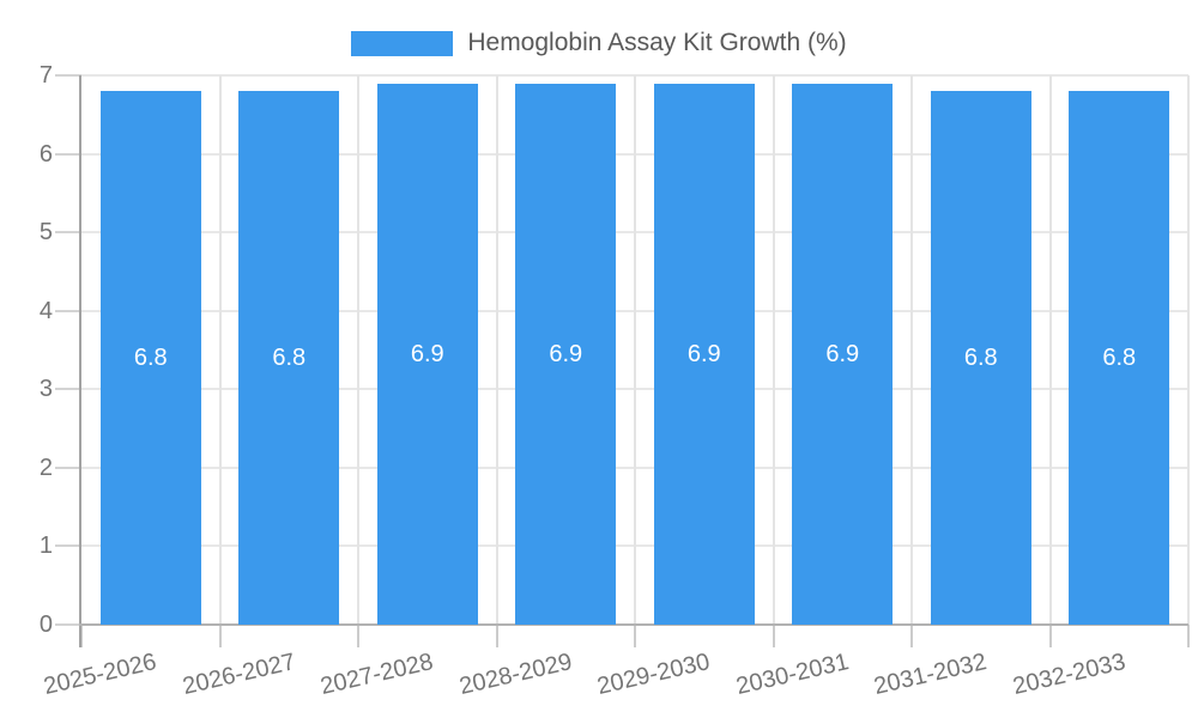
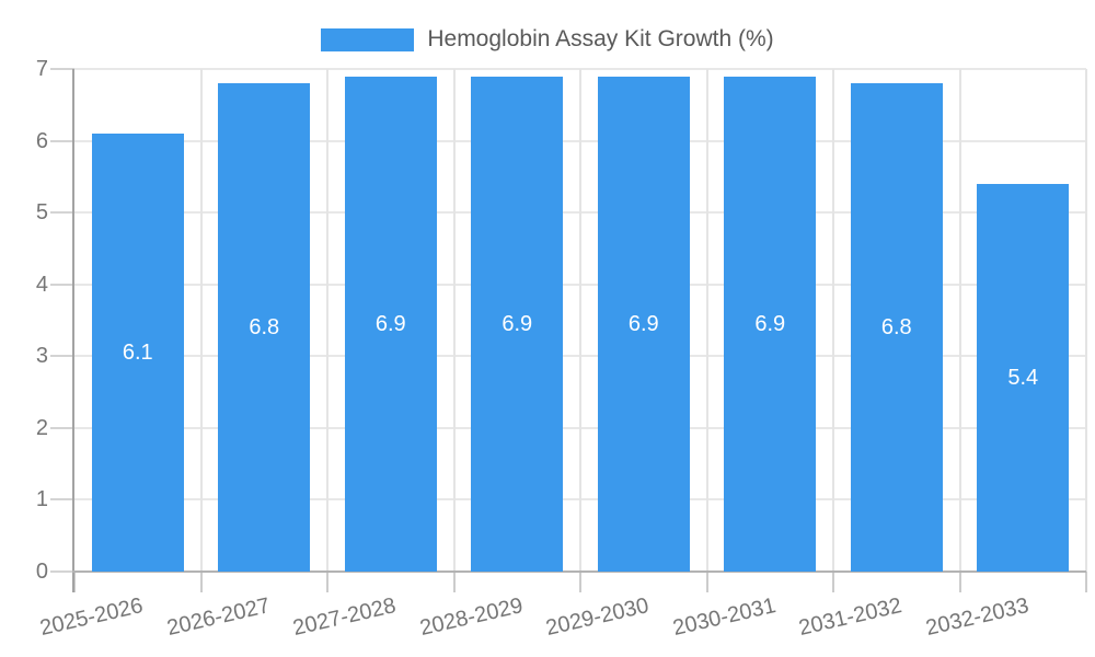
2025-2026: 6.8 -> 6.1
2032-2033: 6.8 -> 5.4
